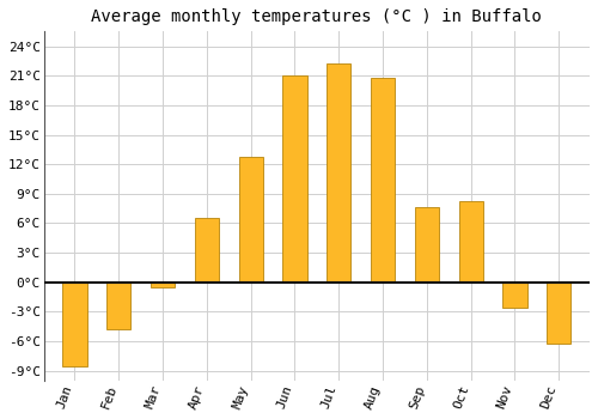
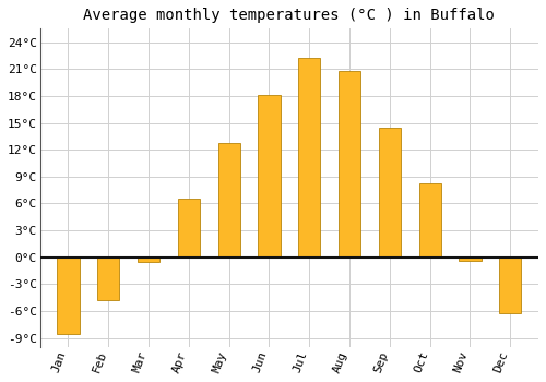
Jun: 21.0°C -> 18.1°C
Sep: 7.6°C -> 14.5°C
Nov: -2.6°C -> -0.4°C
